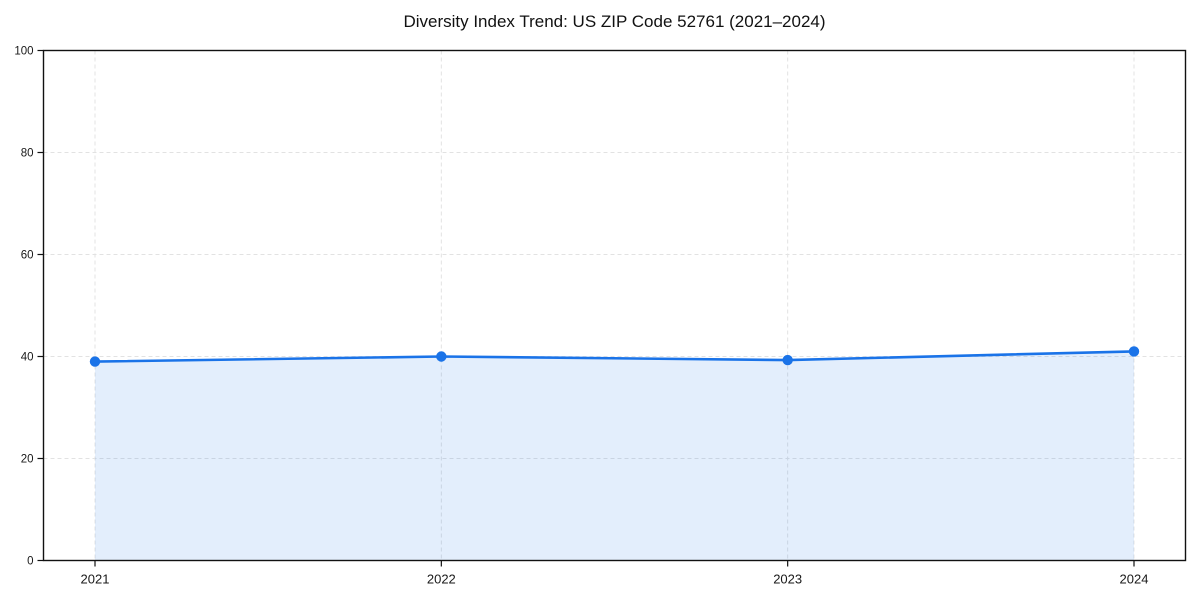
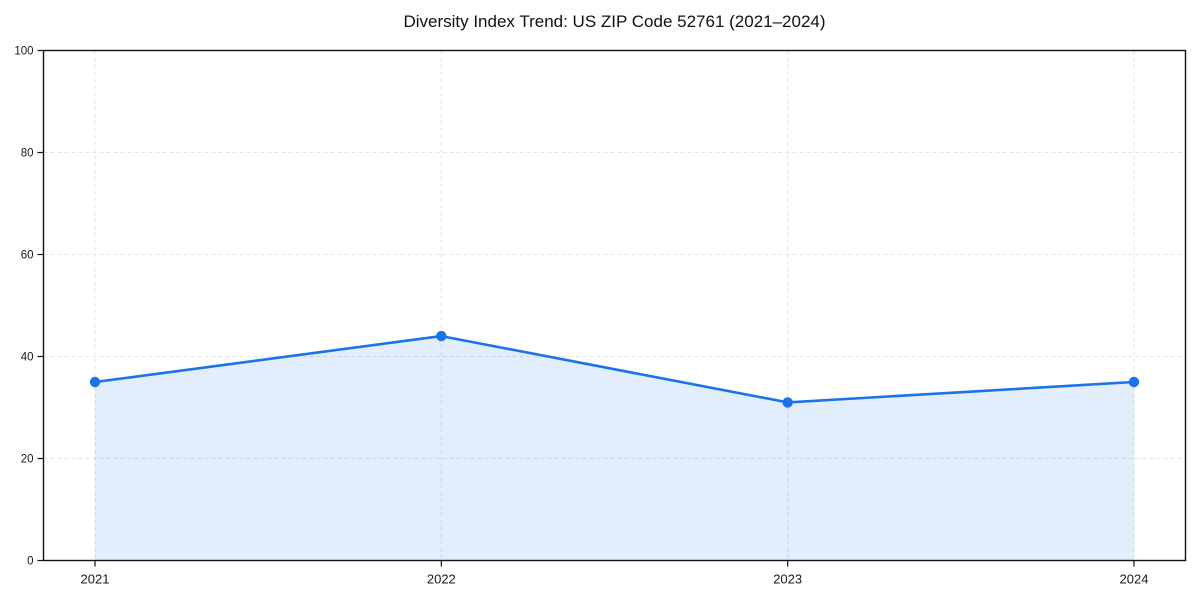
2021: 39 -> 35
2022: 40 -> 44
2023: 39 -> 31
2024: 41 -> 35
